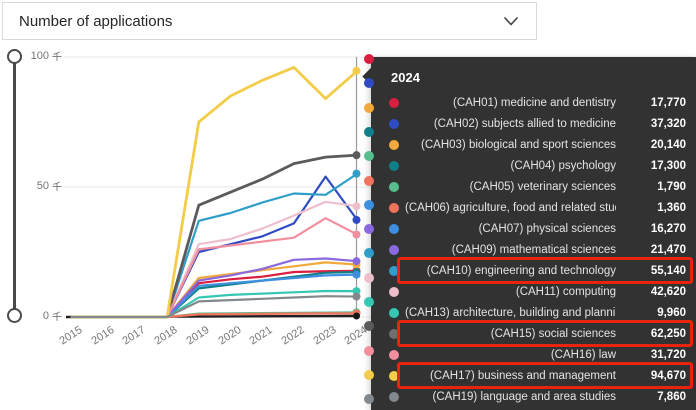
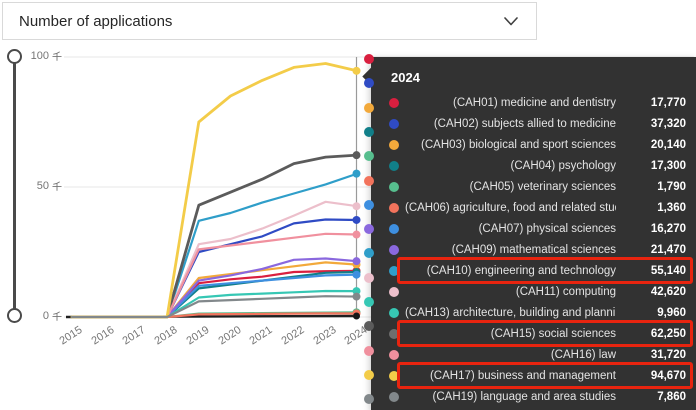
(CAH02) subjects allied to medicine/2023: 54 -> 38
(CAH10) engineering and technology/2023: 47 -> 51
(CAH16) law/2023: 38 -> 32
(CAH17) business and management/2023: 84 -> 98
